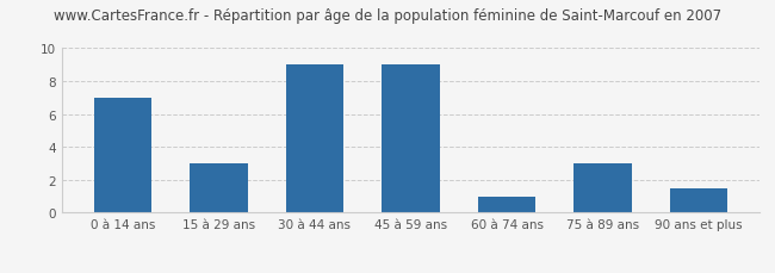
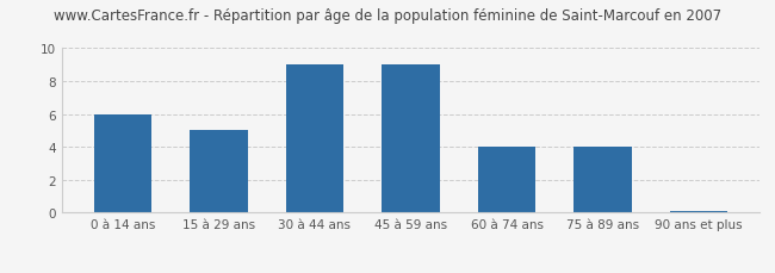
0 à 14 ans: 7.0 -> 6.0
15 à 29 ans: 3.0 -> 5.0
60 à 74 ans: 1.0 -> 4.0
75 à 89 ans: 3.0 -> 4.0
90 ans et plus: 1.5 -> 0.1
